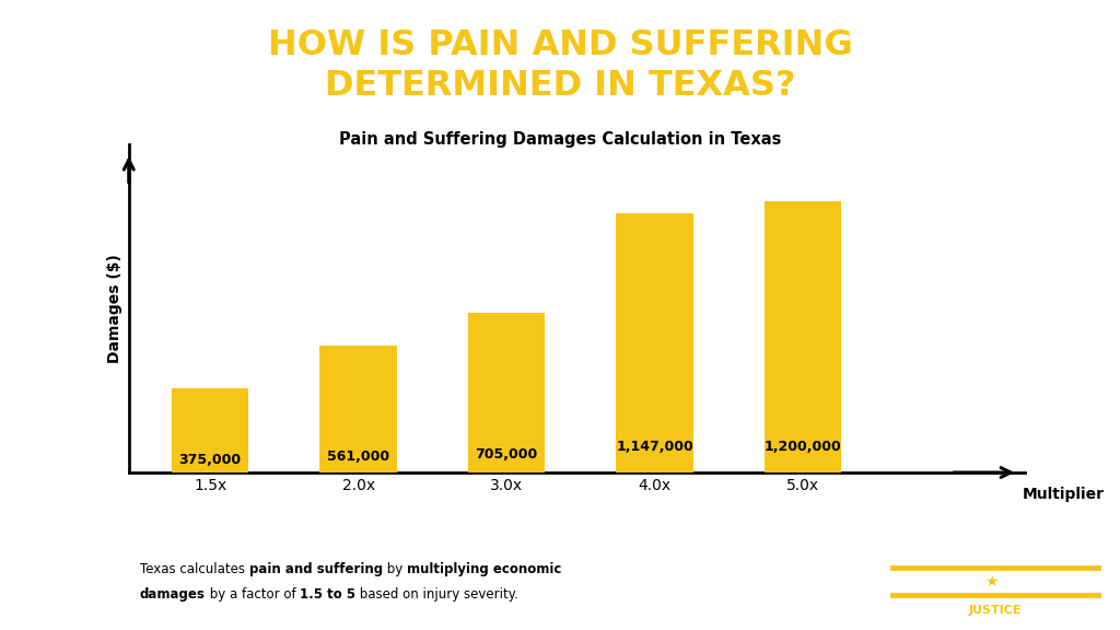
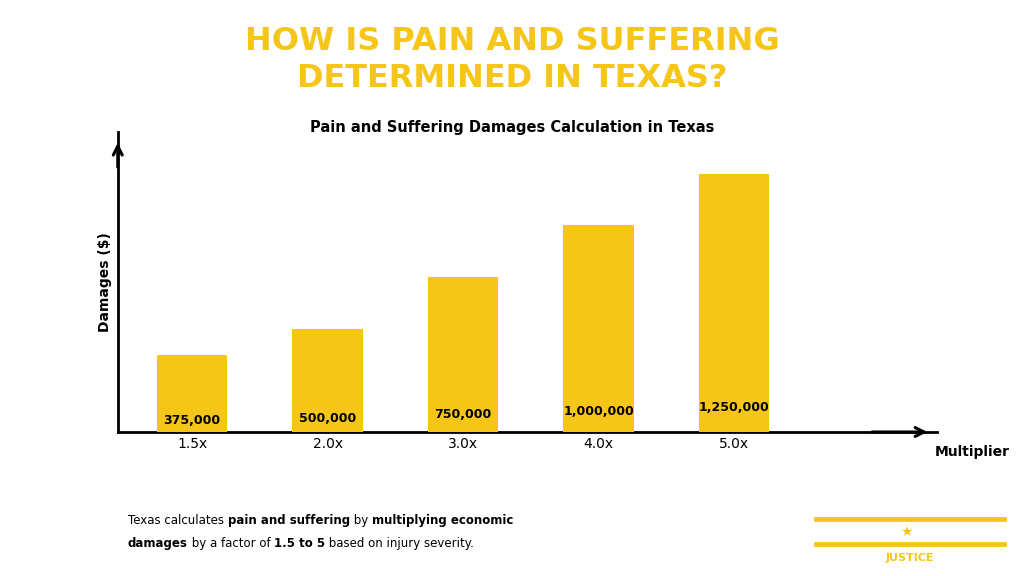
2.0x: 561,000 -> 500,000
3.0x: 705,000 -> 750,000
4.0x: 1,147,000 -> 1,000,000
5.0x: 1,200,000 -> 1,250,000
